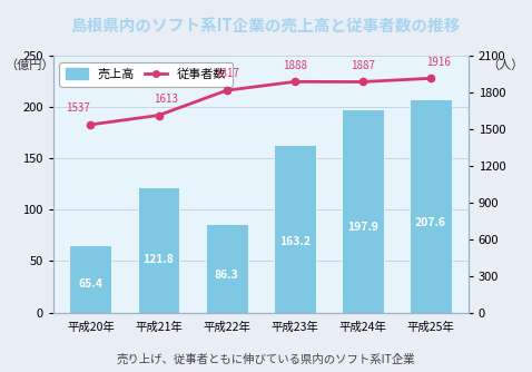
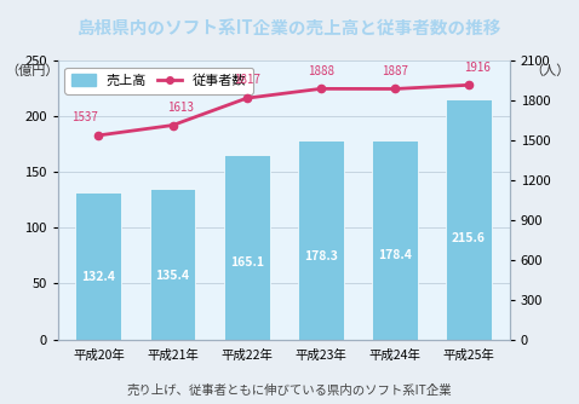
売上高/平成20年: 65.4 -> 132.4
売上高/平成21年: 121.8 -> 135.4
売上高/平成22年: 86.3 -> 165.1
売上高/平成23年: 163.2 -> 178.3
売上高/平成24年: 197.9 -> 178.4
売上高/平成25年: 207.6 -> 215.6
